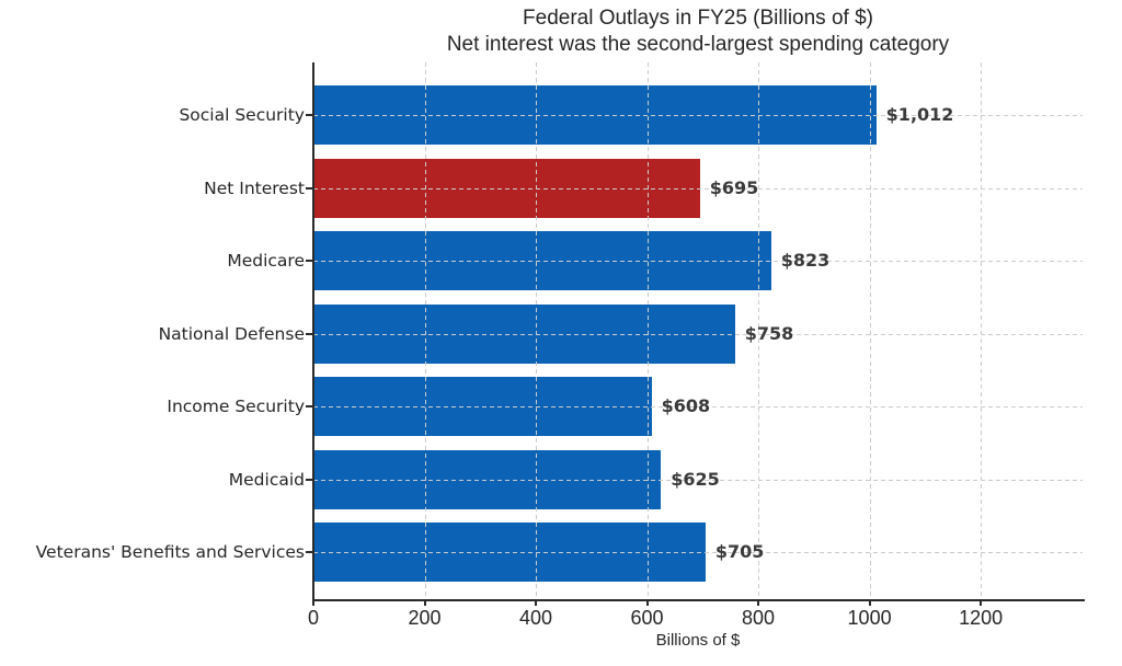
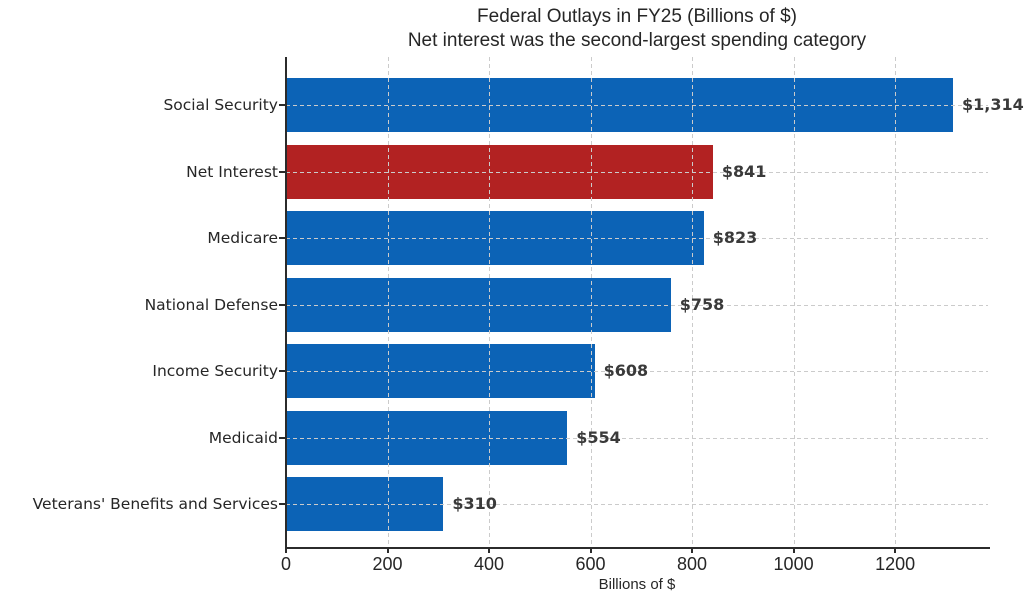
Social Security: $1,012 -> $1,314
Net Interest: $695 -> $841
Medicaid: $625 -> $554
Veterans' Benefits and Services: $705 -> $310
